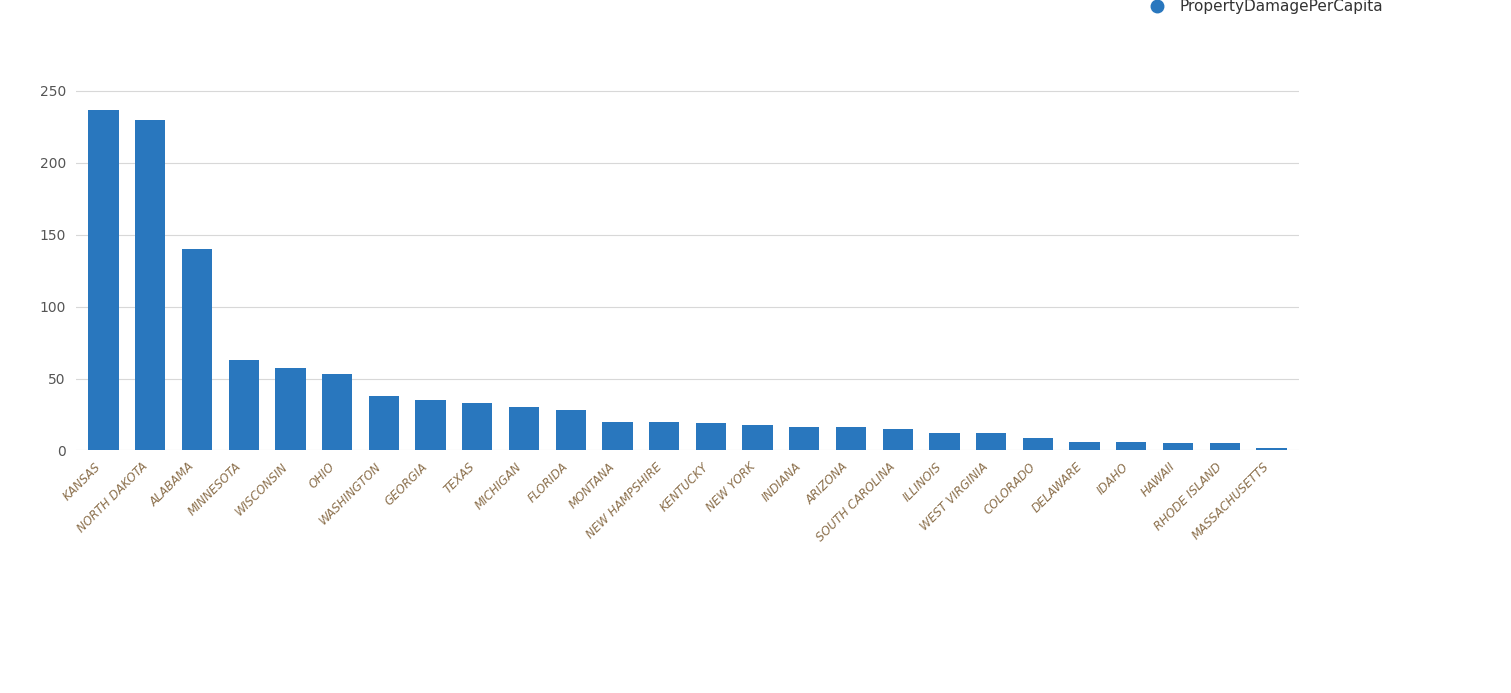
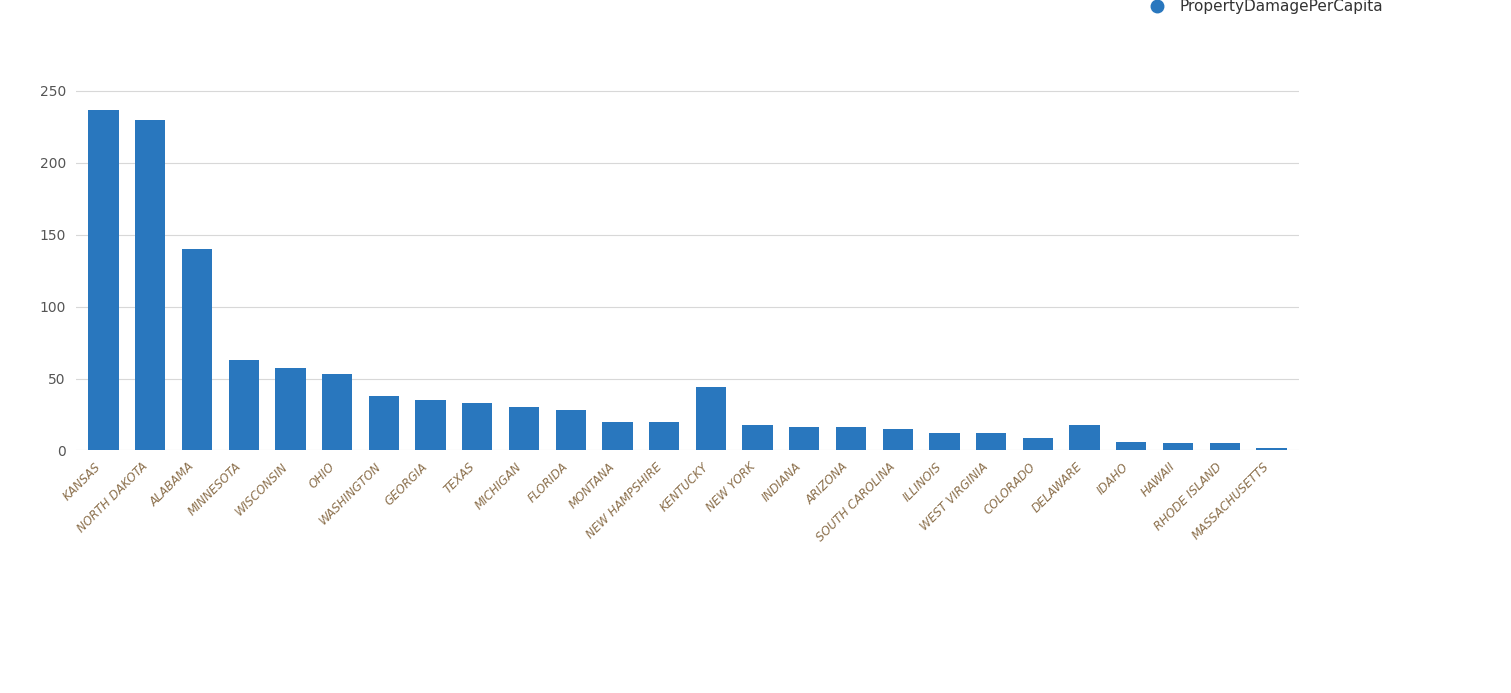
KENTUCKY: 19 -> 44
DELAWARE: 6 -> 18
